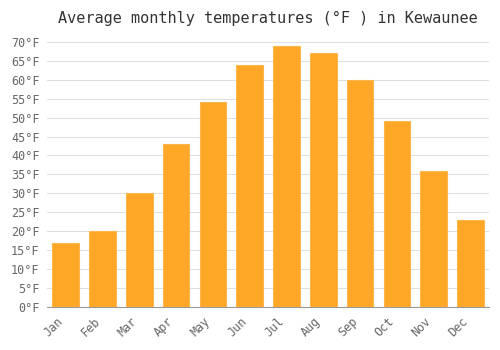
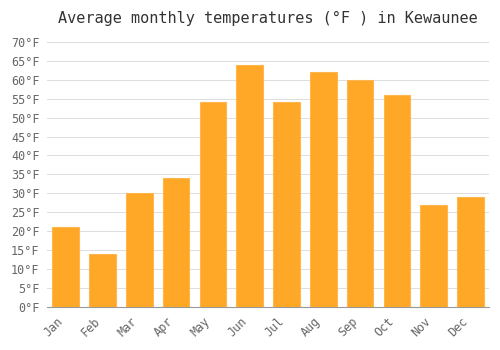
Jan: 17°F -> 21°F
Feb: 20°F -> 14°F
Apr: 43°F -> 34°F
Jul: 69°F -> 54°F
Aug: 67°F -> 62°F
Oct: 49°F -> 56°F
Nov: 36°F -> 27°F
Dec: 23°F -> 29°F
